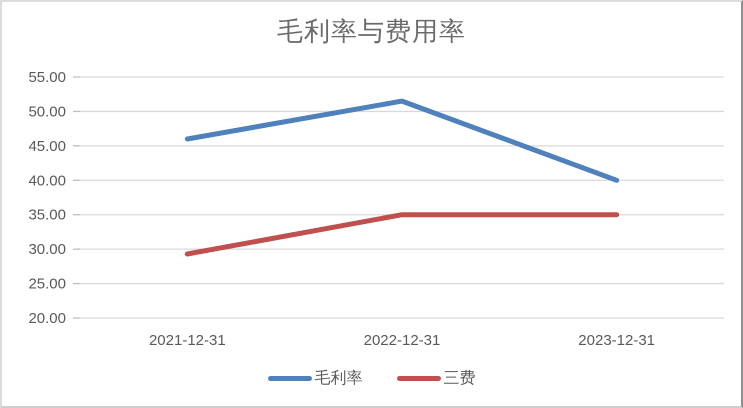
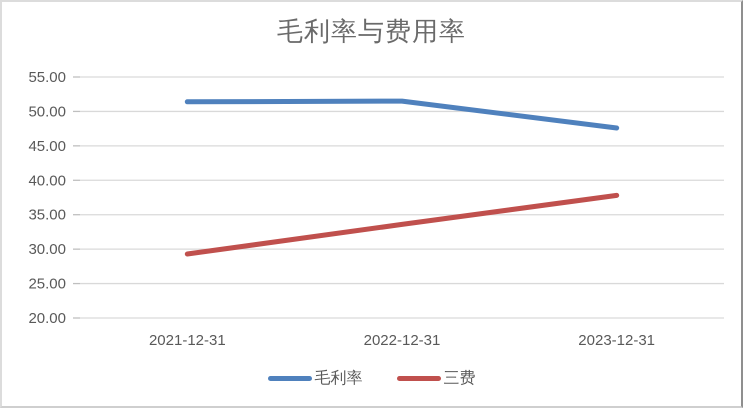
毛利率/2021-12-31: 46 -> 51
三费/2022-12-31: 35 -> 34
毛利率/2023-12-31: 40 -> 48
三费/2023-12-31: 35 -> 38
